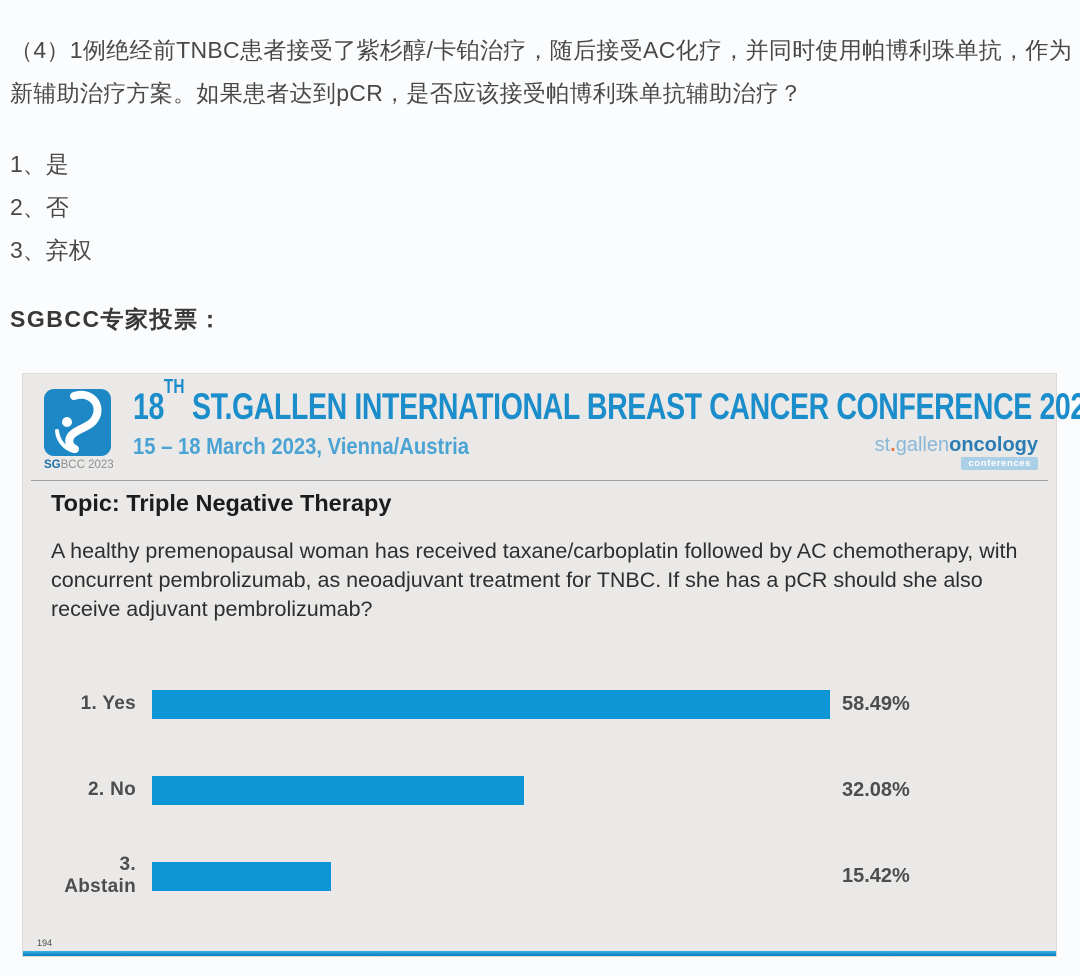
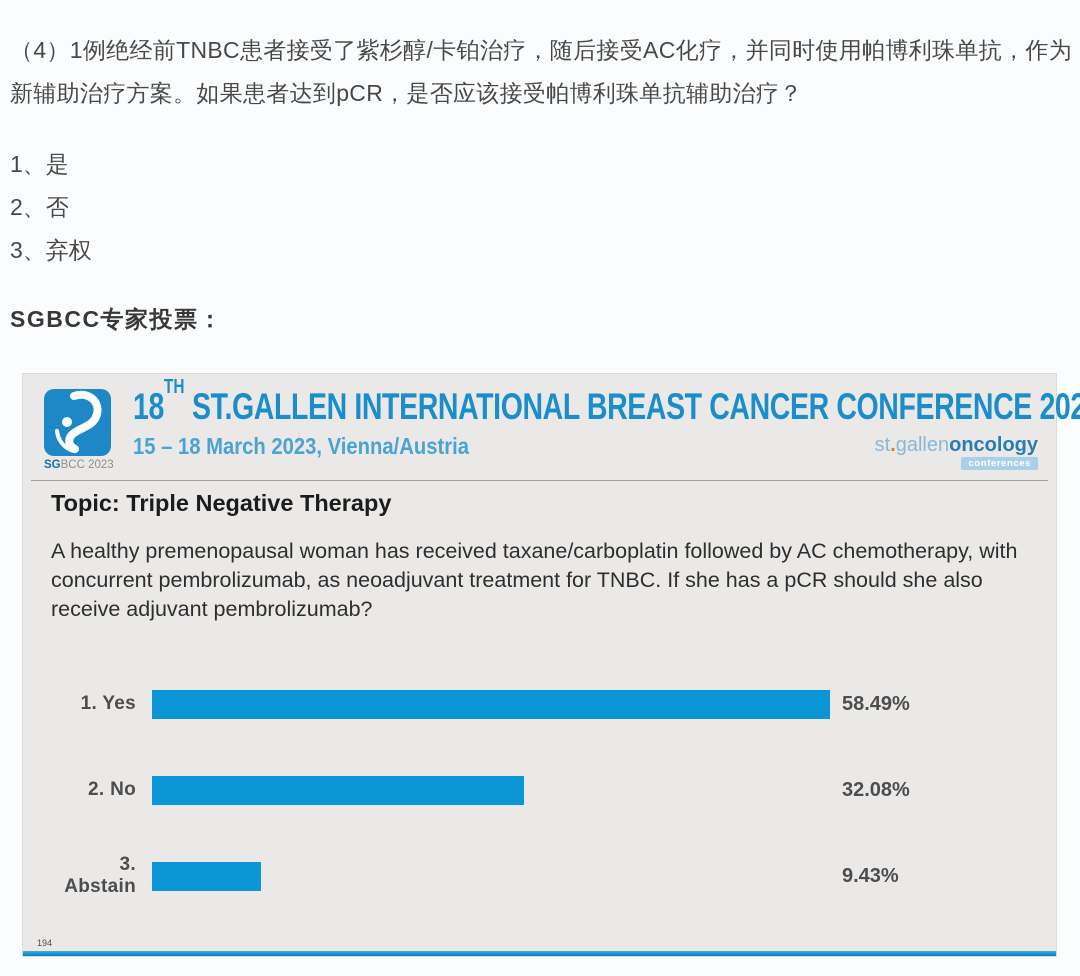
3. Abstain: 15.42% -> 9.43%
